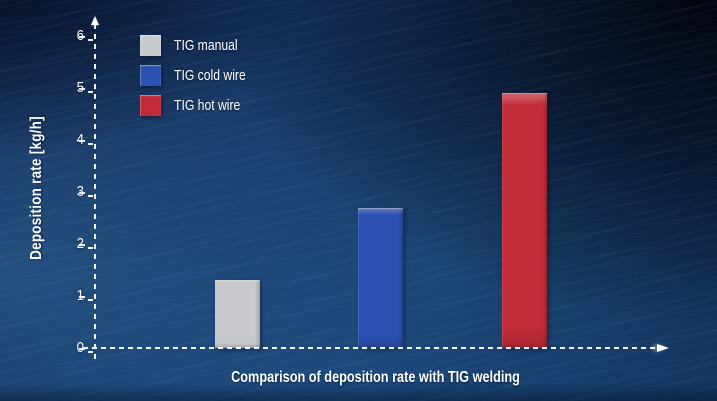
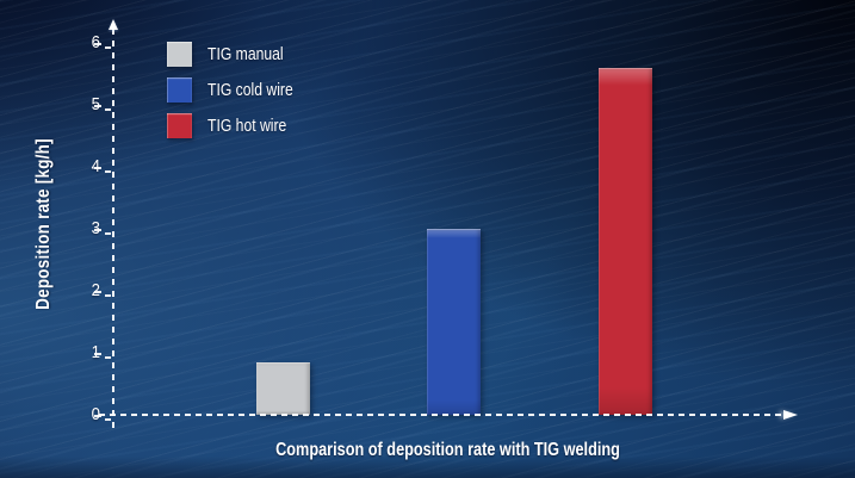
TIG manual: 1.3 -> 0.8
TIG cold wire: 2.7 -> 3.0
TIG hot wire: 4.9 -> 5.6
